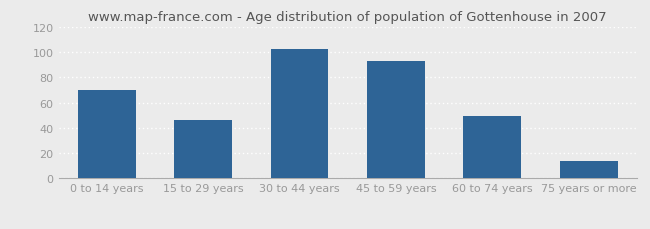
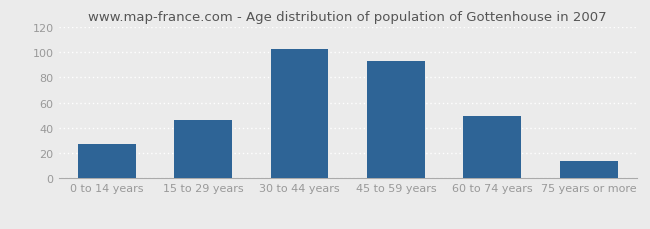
0 to 14 years: 70 -> 27
